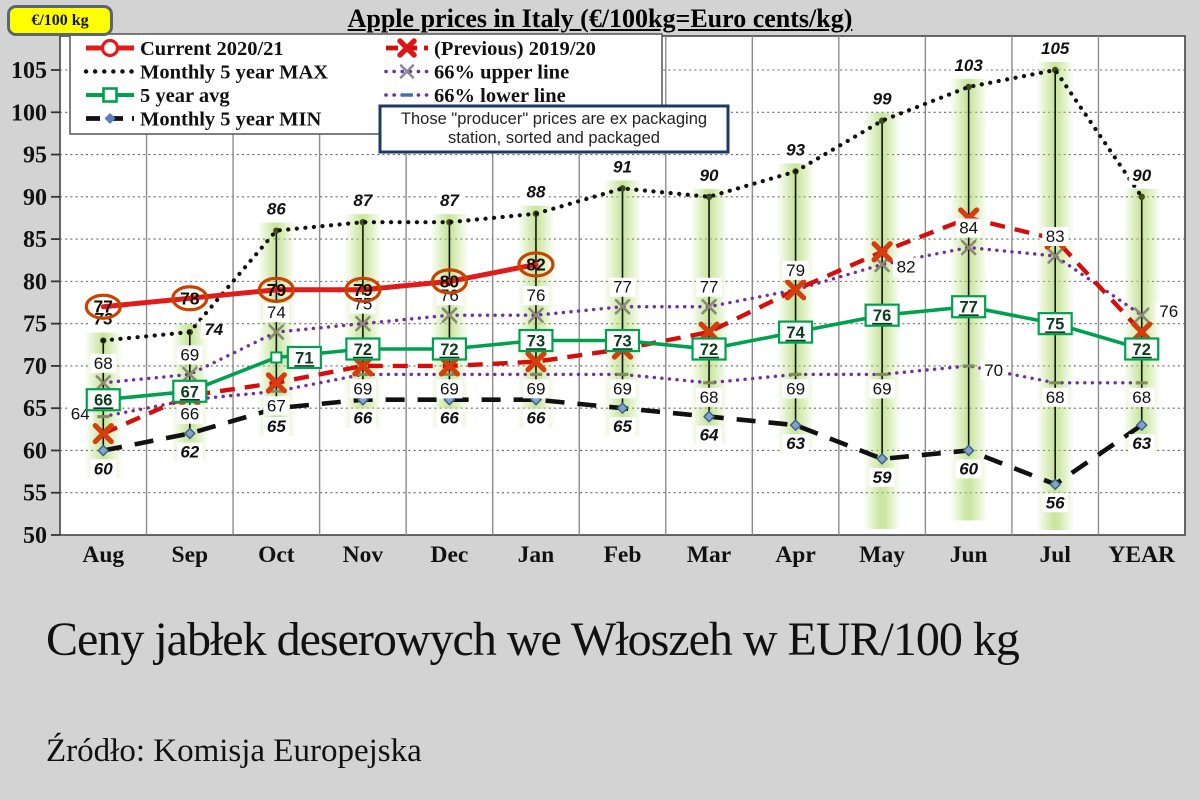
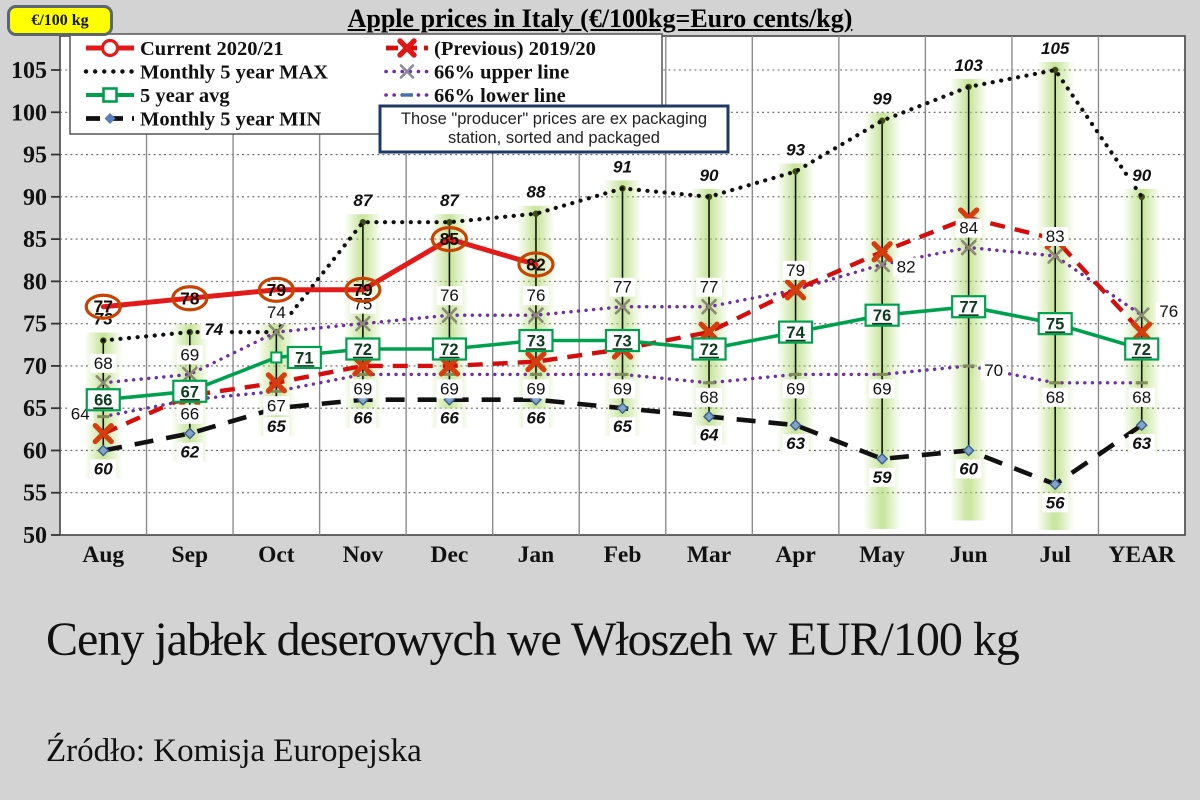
Monthly 5 year MAX/Oct: 86 -> 74
Current 2020/21/Dec: 80 -> 85
